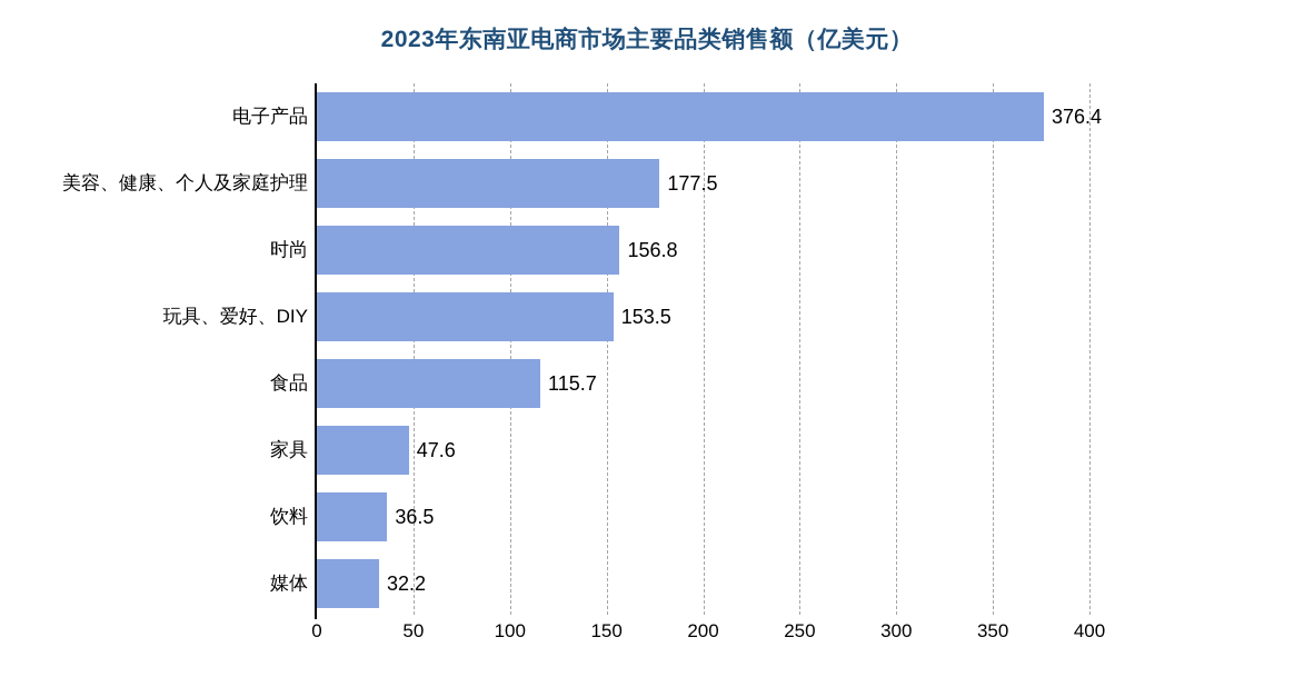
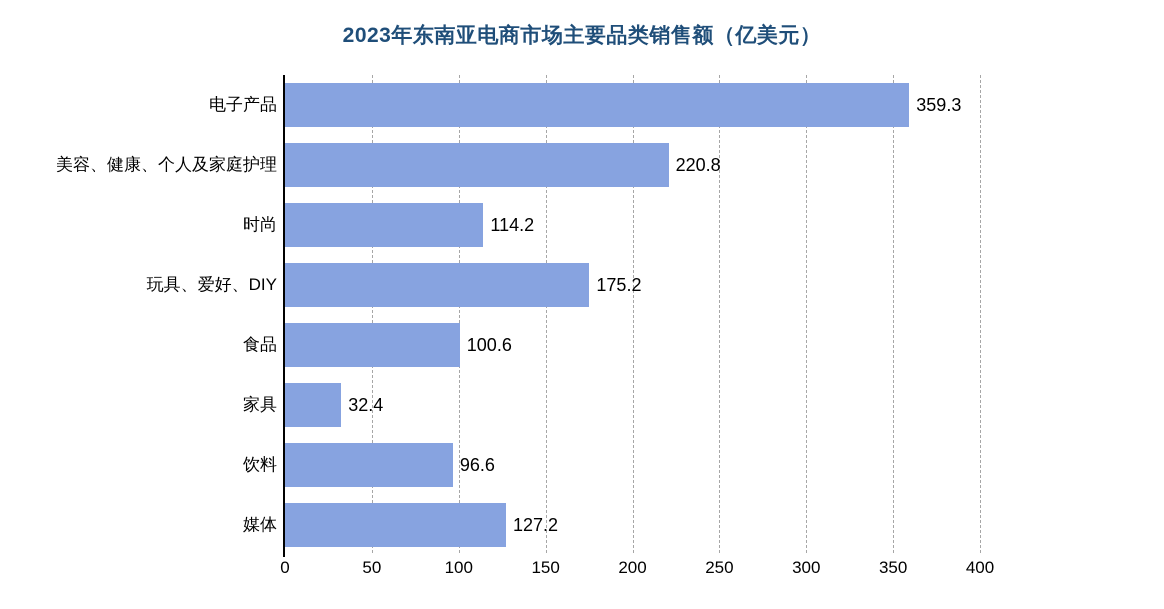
电子产品: 376.4 -> 359.3
美容、健康、个人及家庭护理: 177.5 -> 220.8
时尚: 156.8 -> 114.2
玩具、爱好、DIY: 153.5 -> 175.2
食品: 115.7 -> 100.6
家具: 47.6 -> 32.4
饮料: 36.5 -> 96.6
媒体: 32.2 -> 127.2
